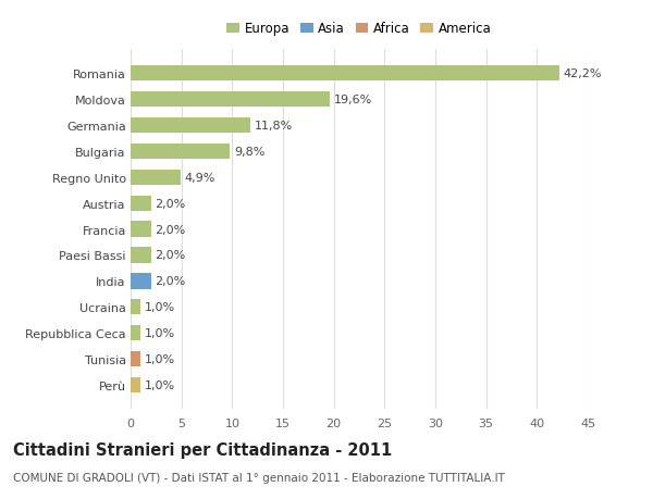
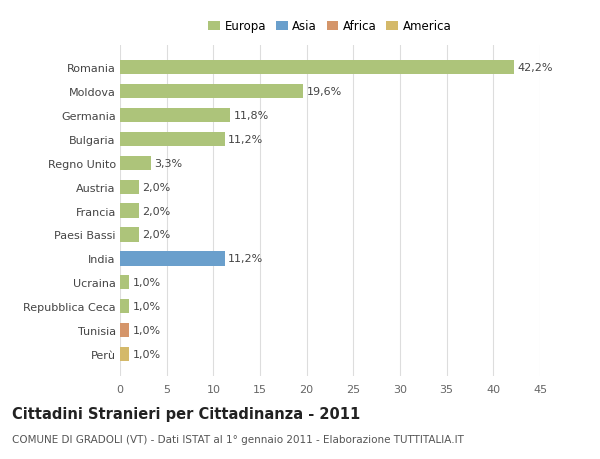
Bulgaria: 9,8% -> 11,2%
Regno Unito: 4,9% -> 3,3%
India: 2,0% -> 11,2%
